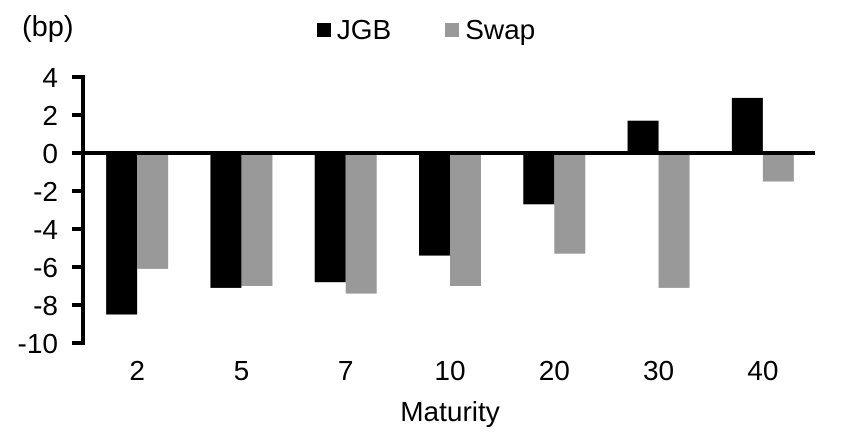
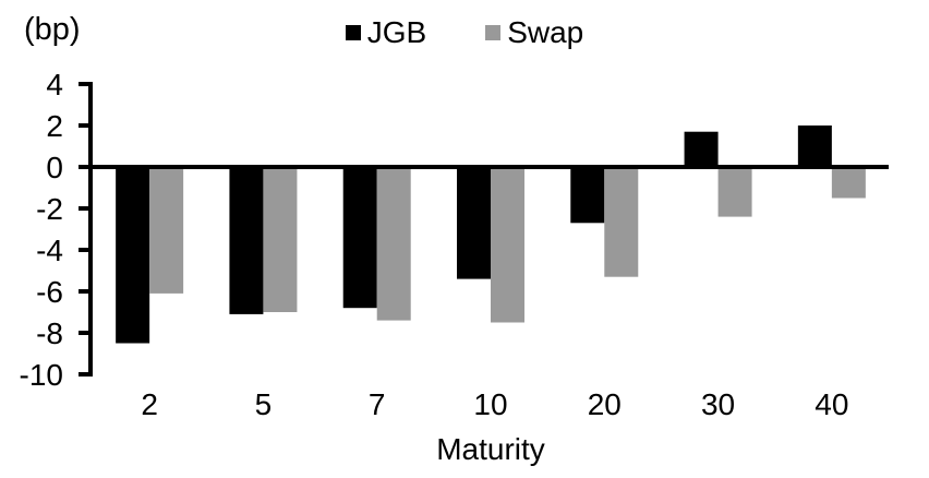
Swap/10: -7.0 -> -7.5
Swap/30: -7.1 -> -2.4
JGB/40: 2.9 -> 2.0
